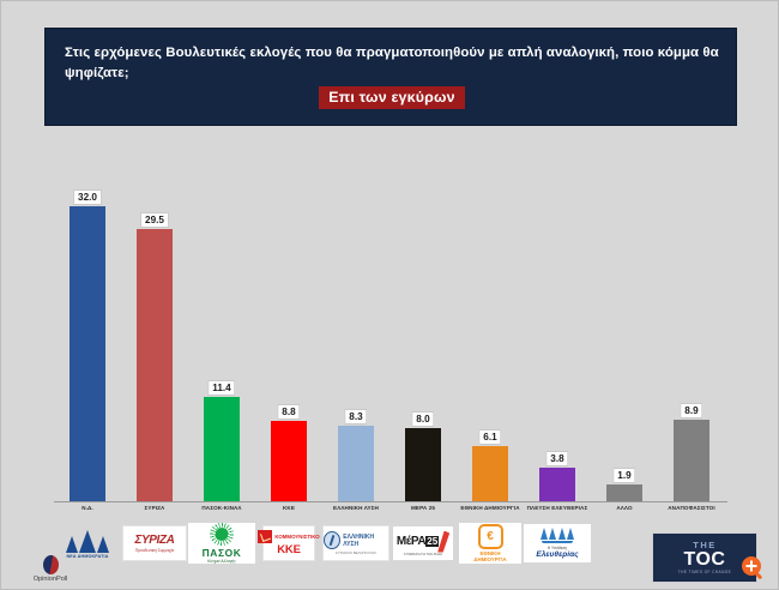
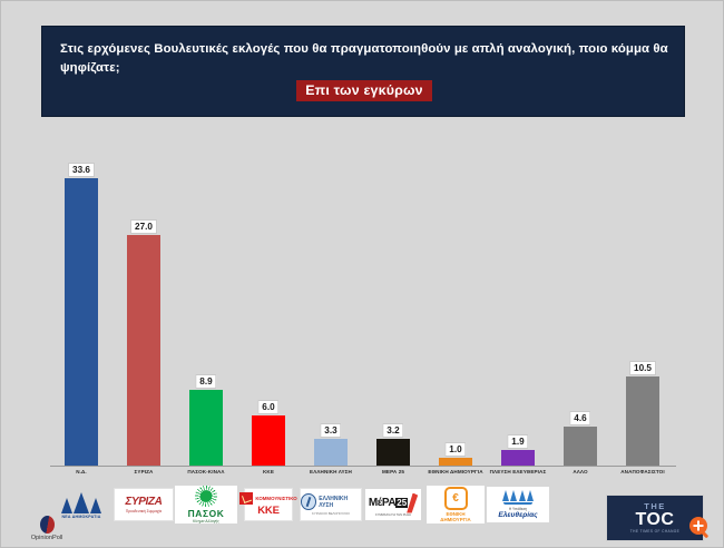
Ν.Δ.: 32.0 -> 33.6
ΣΥΡΙΖΑ: 29.5 -> 27.0
ΠΑΣΟΚ-ΚΙΝΑΛ: 11.4 -> 8.9
ΚΚΕ: 8.8 -> 6.0
ΕΛΛΗΝΙΚΗ ΛΥΣΗ: 8.3 -> 3.3
ΜΕΡΑ 25: 8.0 -> 3.2
ΕΘΝΙΚΗ ΔΗΜΙΟΥΡΓΙΑ: 6.1 -> 1.0
ΠΛΕΥΣΗ ΕΛΕΥΘΕΡΙΑΣ: 3.8 -> 1.9
ΑΛΛΟ: 1.9 -> 4.6
ΑΝΑΠΟΦΑΣΙΣΤΟΙ: 8.9 -> 10.5
